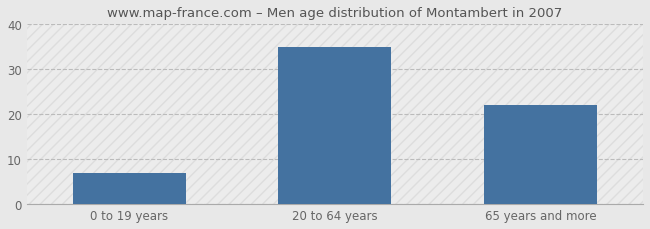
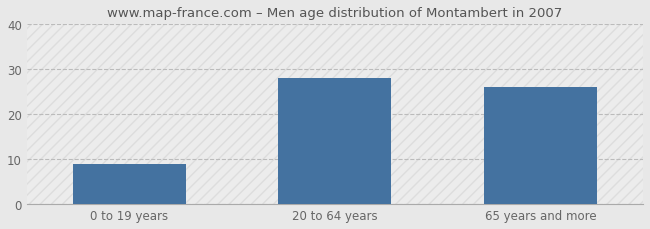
0 to 19 years: 7 -> 9
20 to 64 years: 35 -> 28
65 years and more: 22 -> 26
